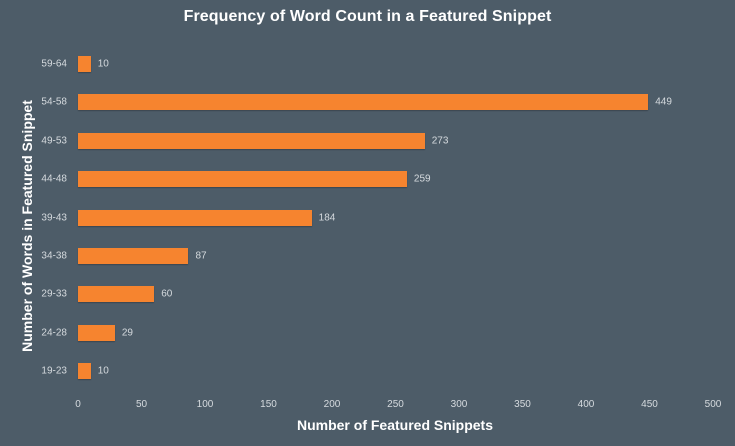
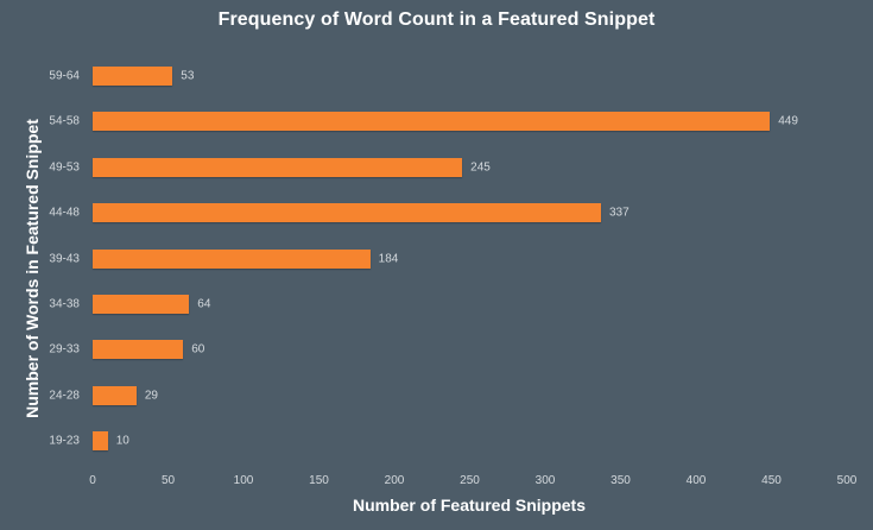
59-64: 10 -> 53
49-53: 273 -> 245
44-48: 259 -> 337
34-38: 87 -> 64
